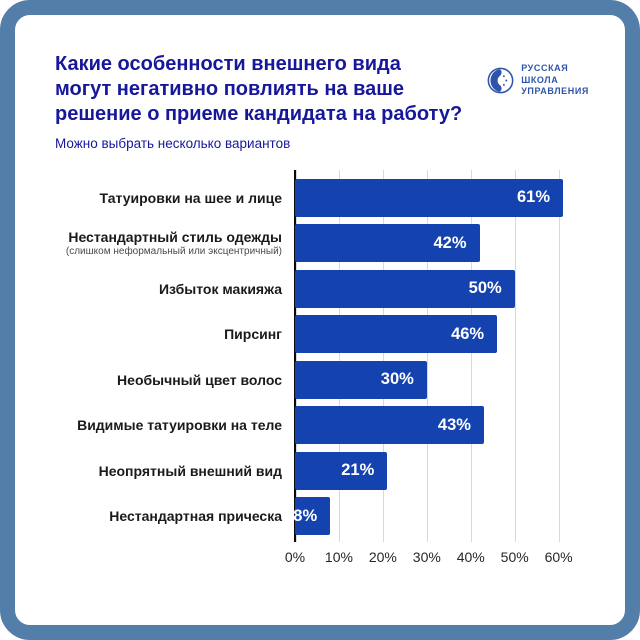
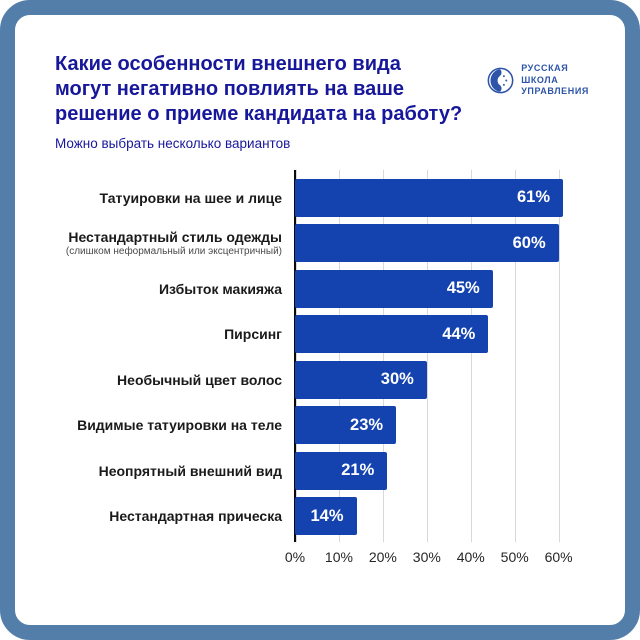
Нестандартный стиль одежды: 42% -> 60%
Избыток макияжа: 50% -> 45%
Пирсинг: 46% -> 44%
Видимые татуировки на теле: 43% -> 23%
Нестандартная прическа: 8% -> 14%
